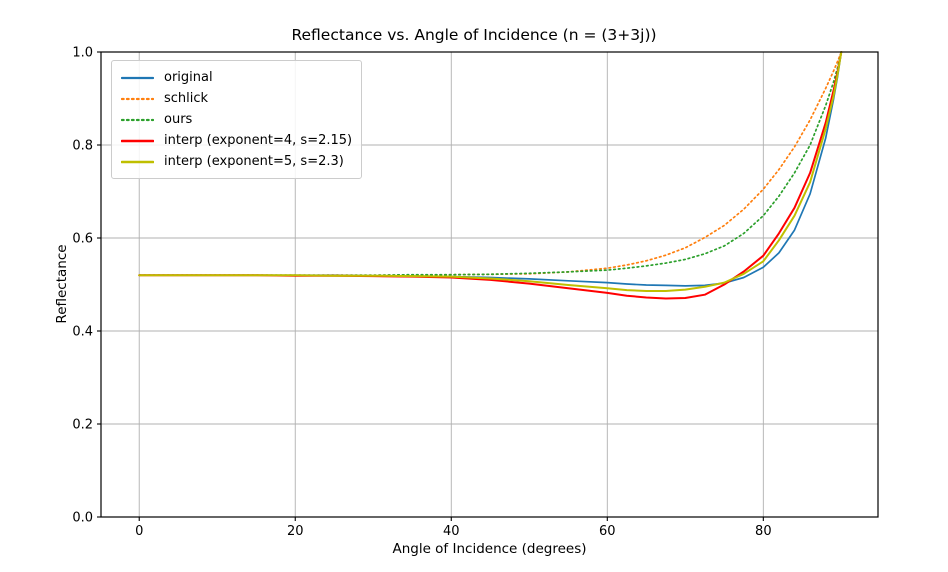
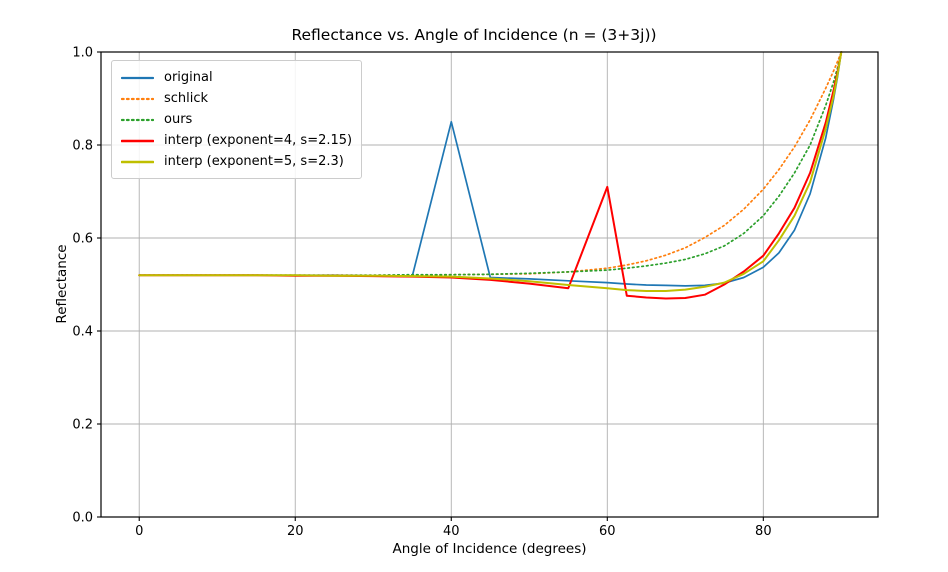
original/40: 0.52 -> 0.85
interp (exponent=4, s=2.15)/60: 0.48 -> 0.71
